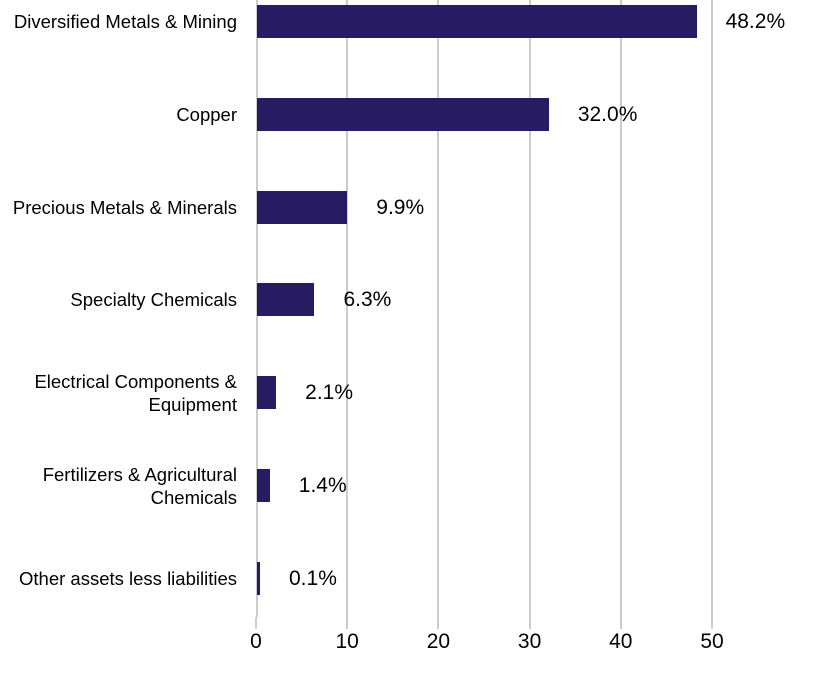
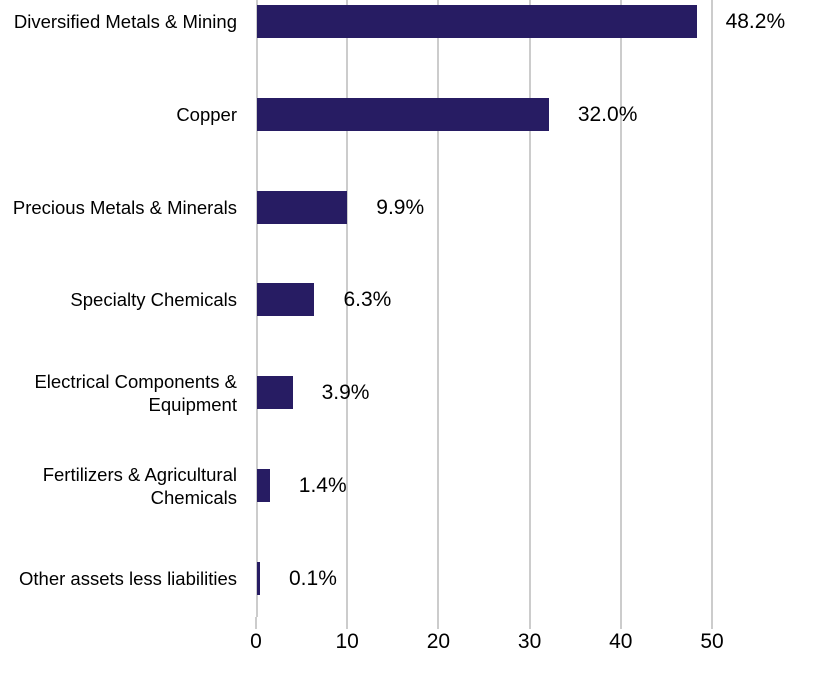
Electrical Components & Equipment: 2.1% -> 3.9%
